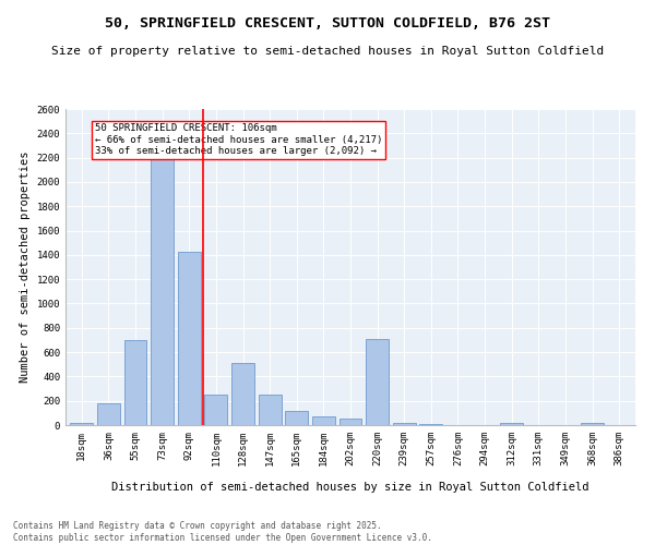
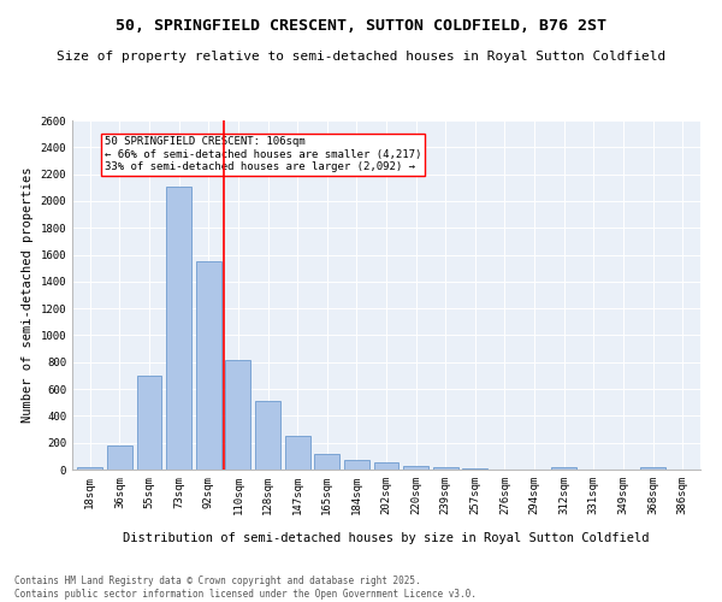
73sqm: 2210 -> 2110
92sqm: 1430 -> 1550
110sqm: 250 -> 820
220sqm: 710 -> 30
